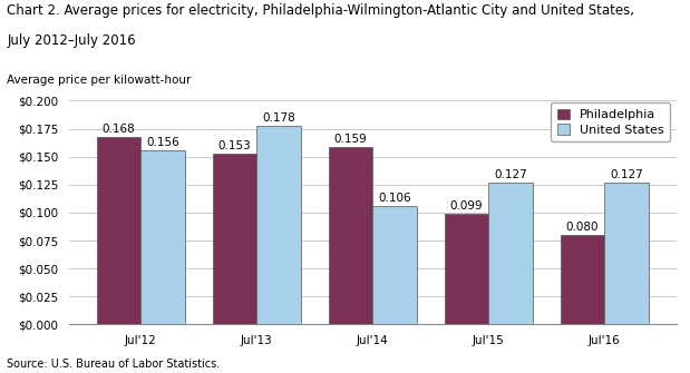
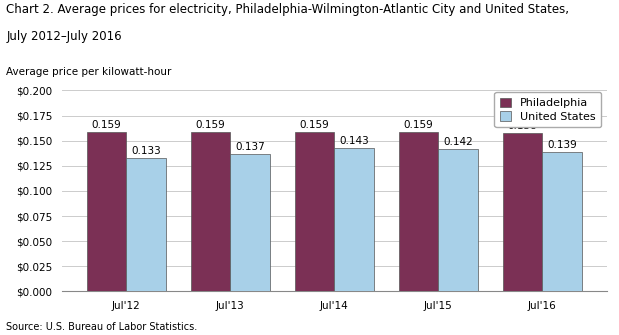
Philadelphia/Jul'12: 0.168 -> 0.159
United States/Jul'12: 0.156 -> 0.133
Philadelphia/Jul'13: 0.153 -> 0.159
United States/Jul'13: 0.178 -> 0.137
United States/Jul'14: 0.106 -> 0.143
Philadelphia/Jul'15: 0.099 -> 0.159
United States/Jul'15: 0.127 -> 0.142
Philadelphia/Jul'16: 0.080 -> 0.158
United States/Jul'16: 0.127 -> 0.139
